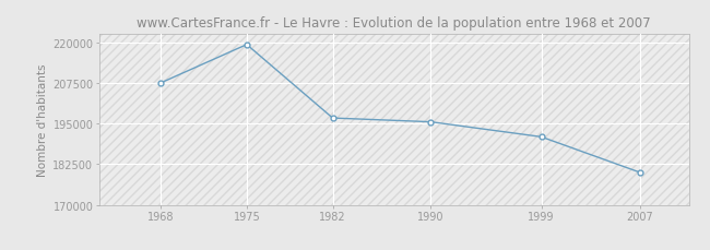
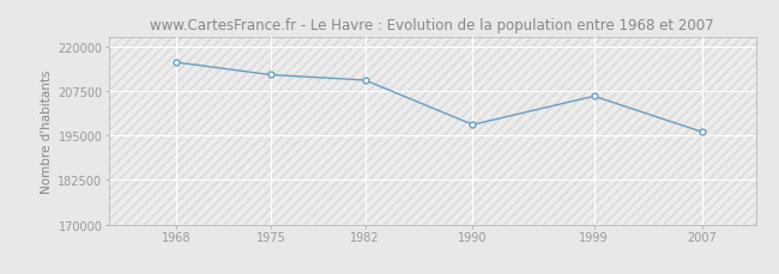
1968: 207500 -> 215500
1975: 219300 -> 212000
1982: 196700 -> 210500
1990: 195500 -> 198000
1999: 190900 -> 206000
2007: 180000 -> 196000
